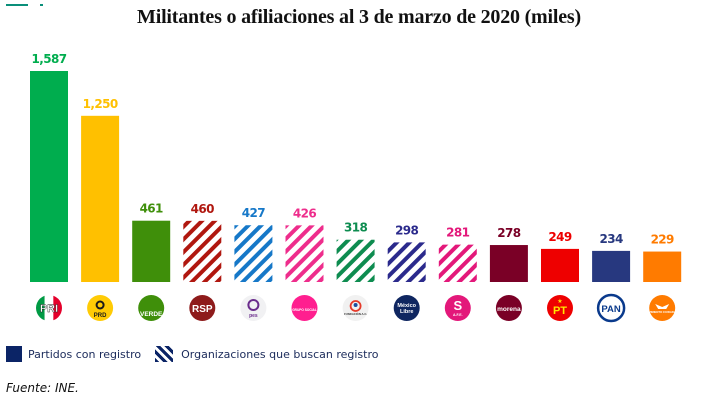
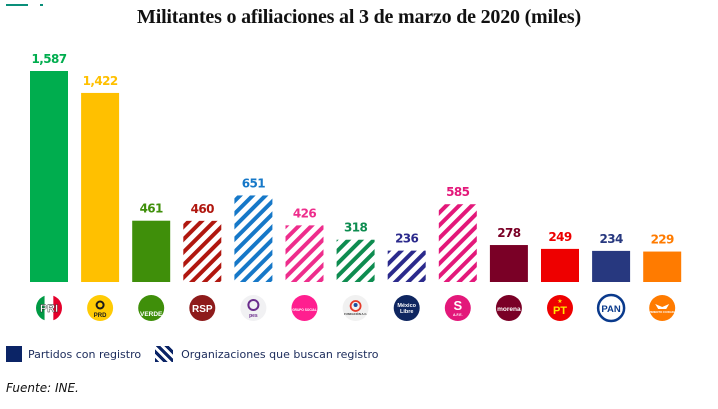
PRD: 1,250 -> 1,422
pes: 427 -> 651
México Libre: 298 -> 236
A.F.E.: 281 -> 585
